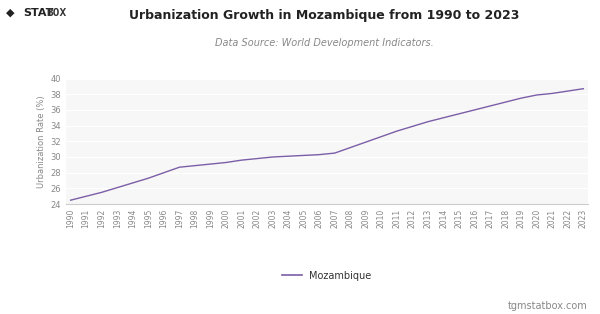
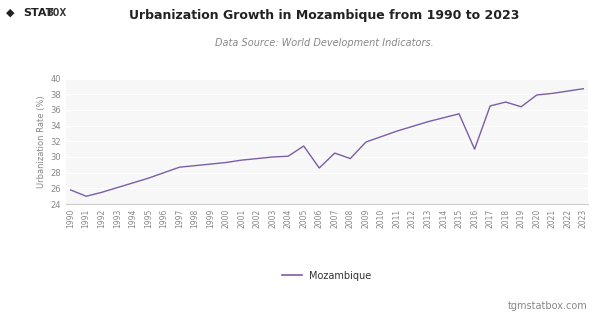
1990: 24.5 -> 25.8
2005: 30.2 -> 31.4
2006: 30.3 -> 28.6
2008: 31.2 -> 29.8
2016: 36.0 -> 31.0
2019: 37.5 -> 36.4
